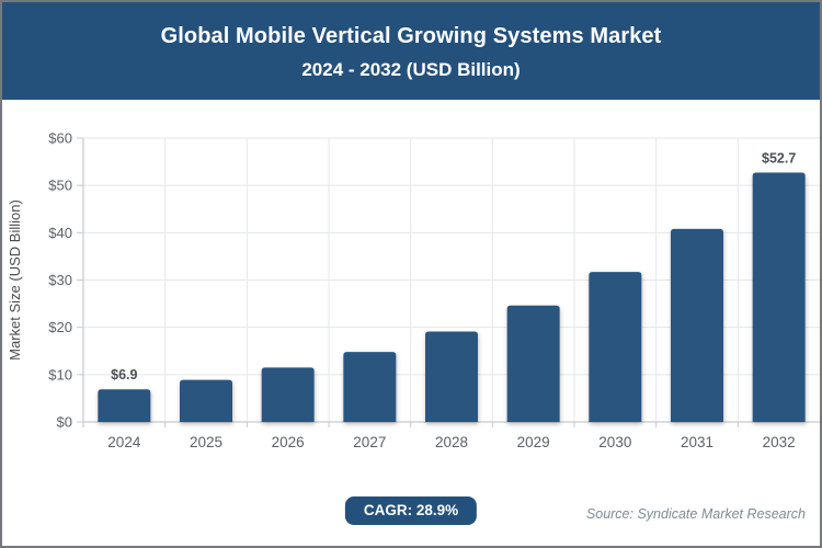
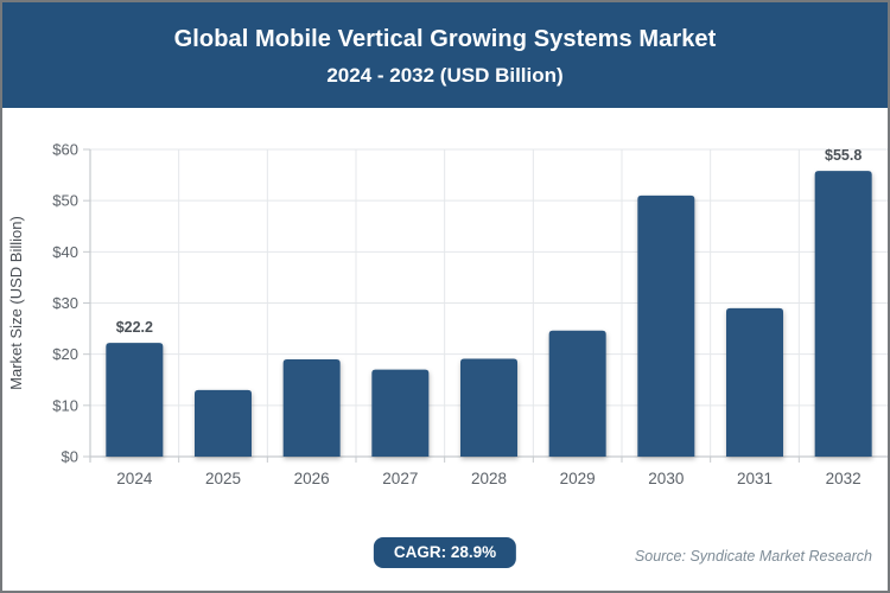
2024: $6.9 -> $22.2
2025: $9 -> $13
2026: $12 -> $19
2027: $15 -> $17
2030: $32 -> $51
2031: $41 -> $29
2032: $52.7 -> $55.8
